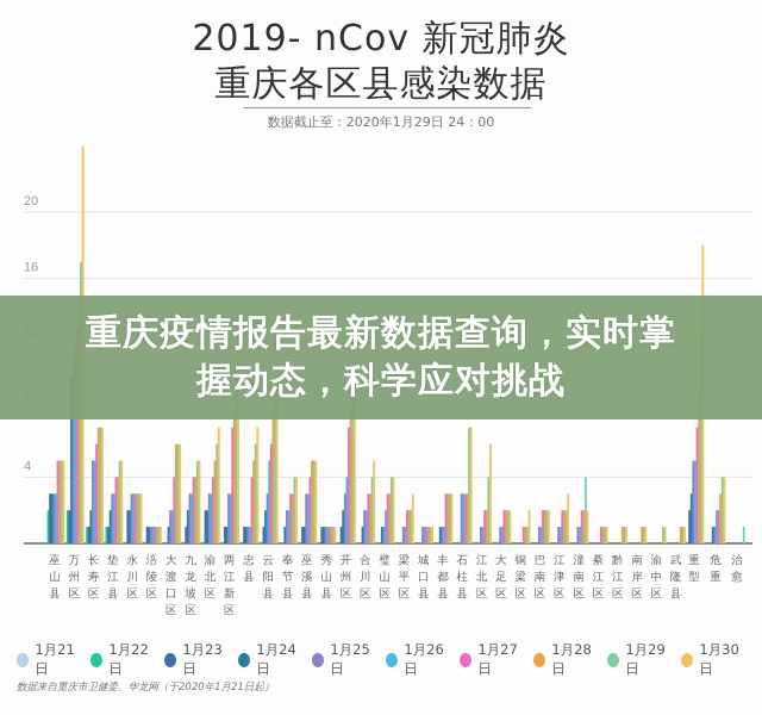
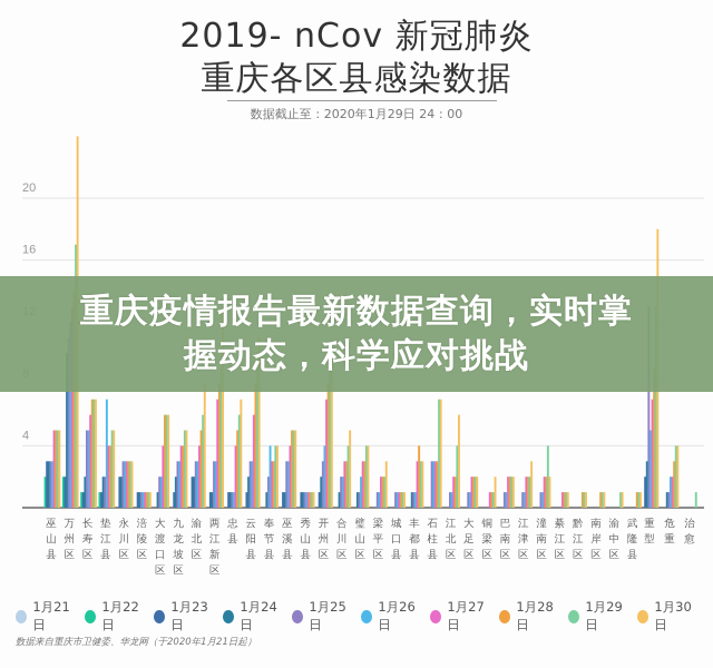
1月25日/垫江县: 3 -> 2
1月26日/垫江县: 3 -> 7
1月30日/渝北区: 7 -> 8
1月26日/云阳县: 5 -> 3
1月26日/奉节县: 2 -> 4
1月28日/丰都县: 3 -> 4
1月25日/重型: 5 -> 13
